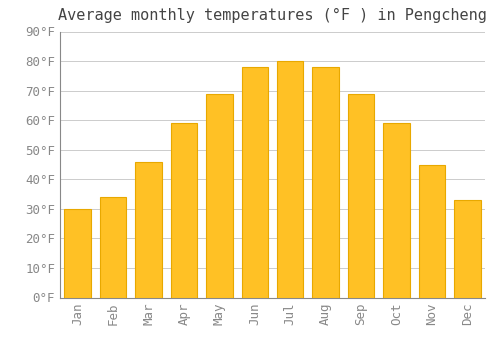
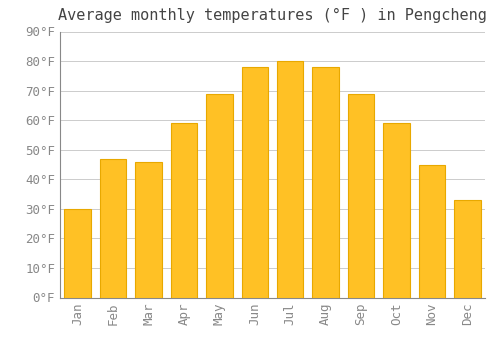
Feb: 34°F -> 47°F
